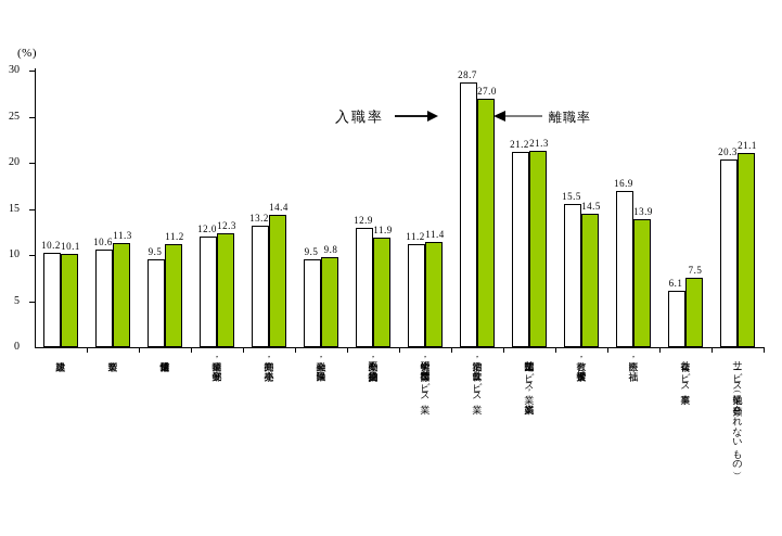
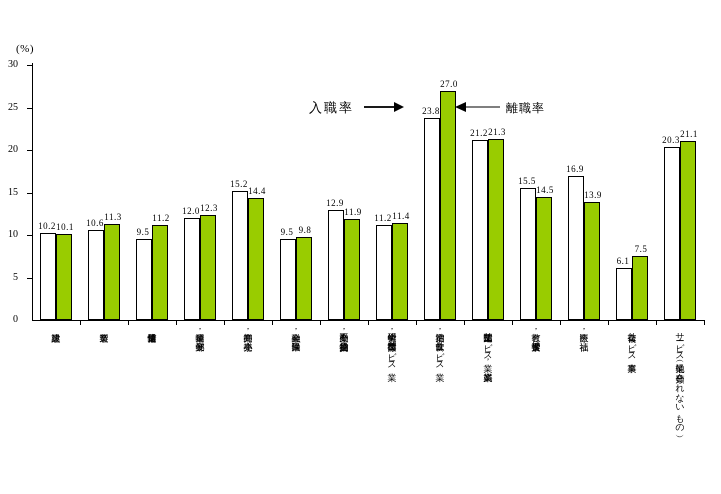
入職率/卸売業，小売業: 13.2 -> 15.2
入職率/宿泊業，飲食サービス業: 28.7 -> 23.8
